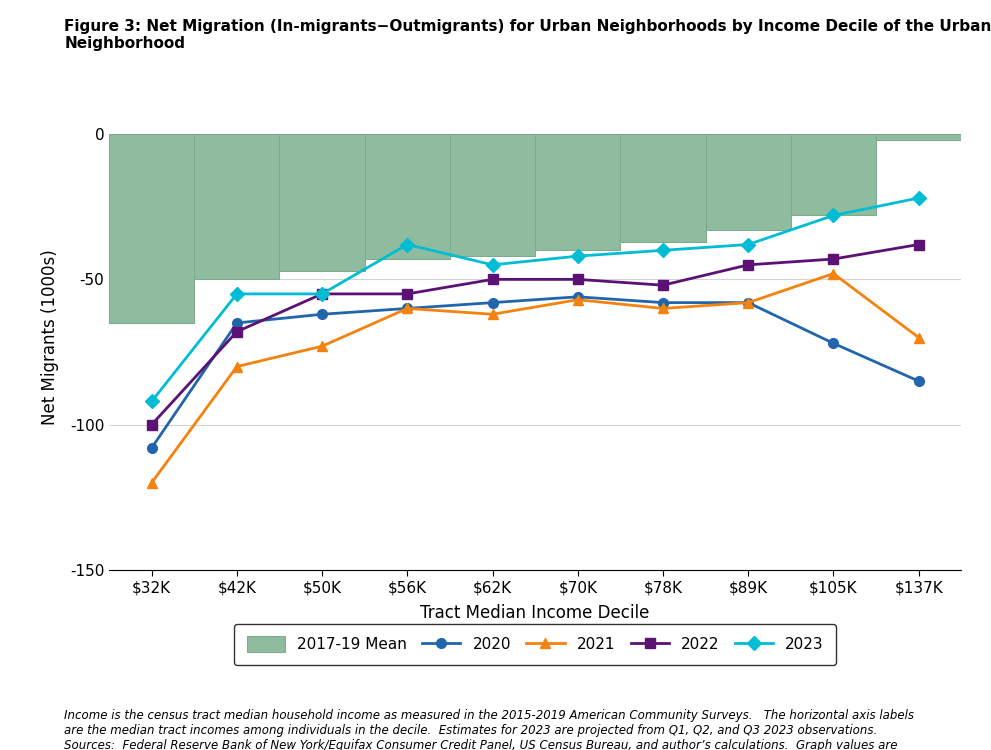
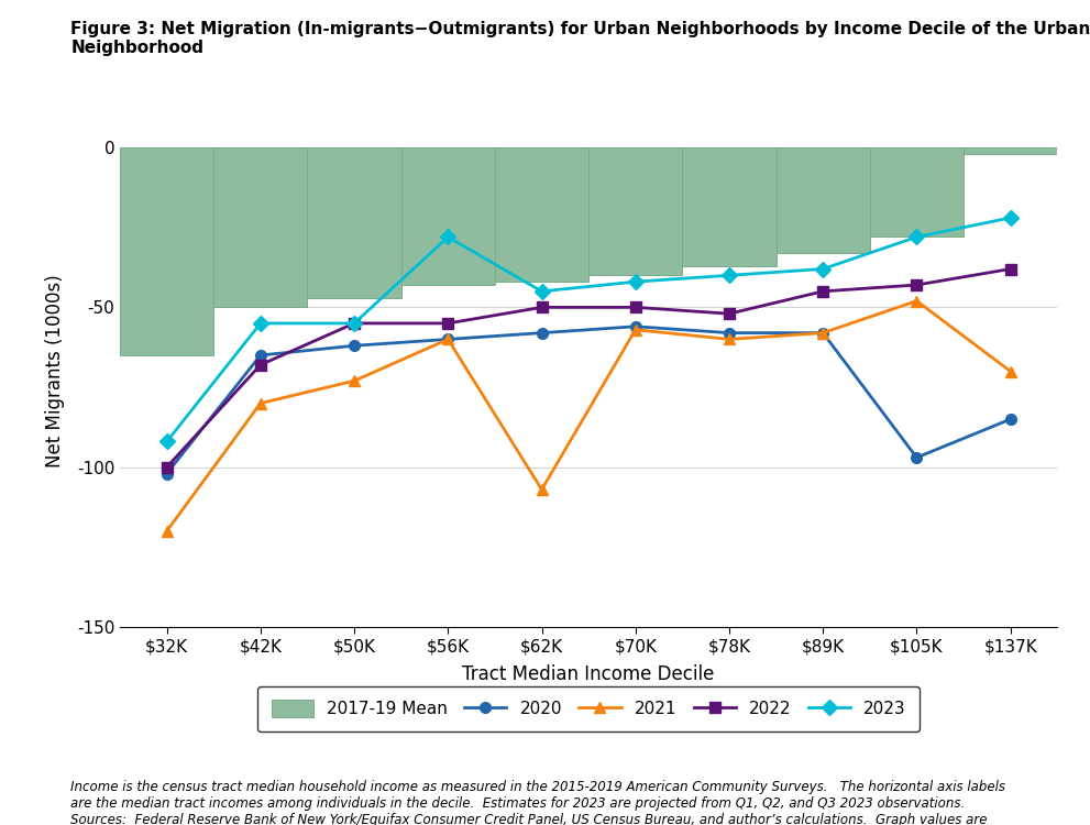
2020/$32K: -108 -> -102
2023/$56K: -38 -> -28
2021/$62K: -62 -> -107
2020/$105K: -72 -> -97
